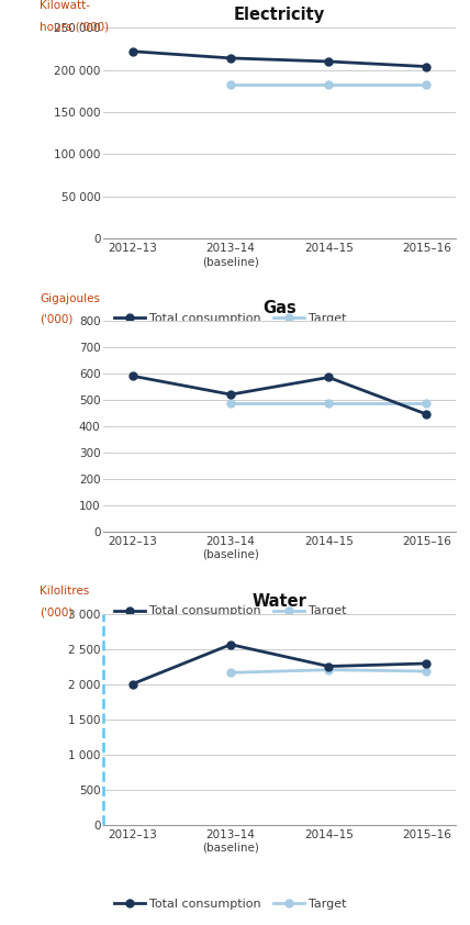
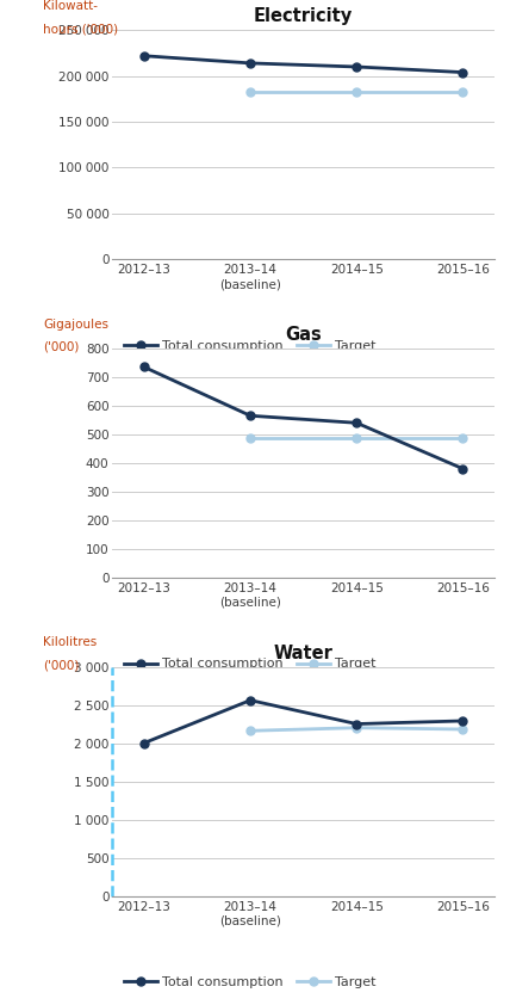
Gas/Total consumption/2012–13: 590 -> 735
Gas/Total consumption/2013–14 (baseline): 520 -> 565
Gas/Total consumption/2014–15: 585 -> 540
Gas/Total consumption/2015–16: 445 -> 380
